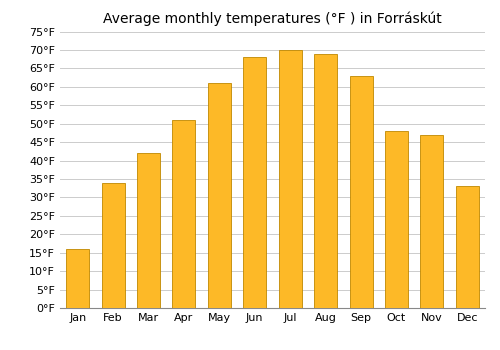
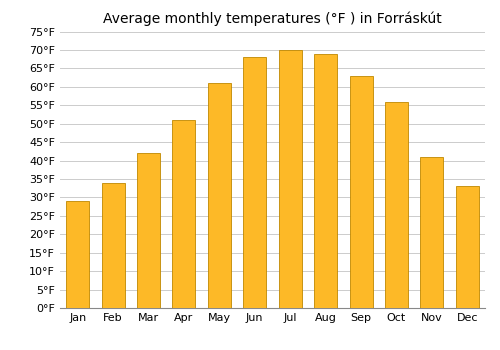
Jan: 16°F -> 29°F
Oct: 48°F -> 56°F
Nov: 47°F -> 41°F
